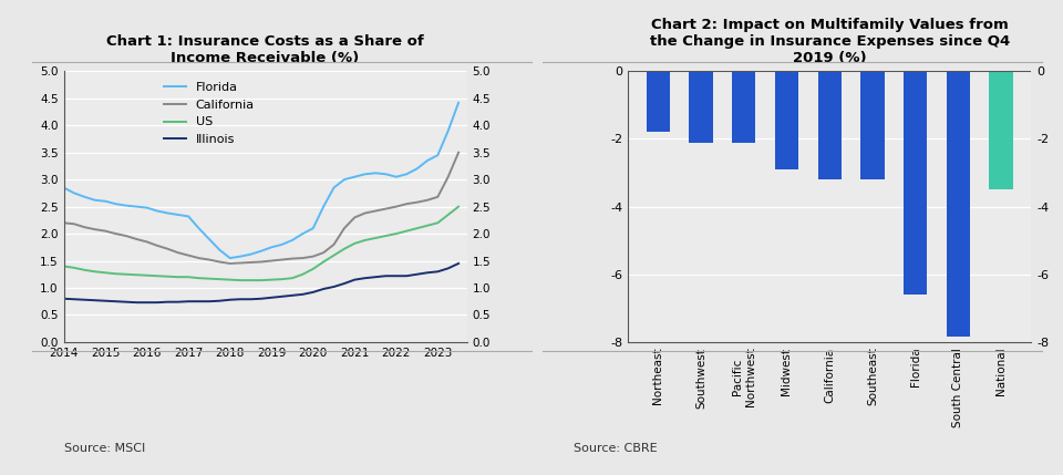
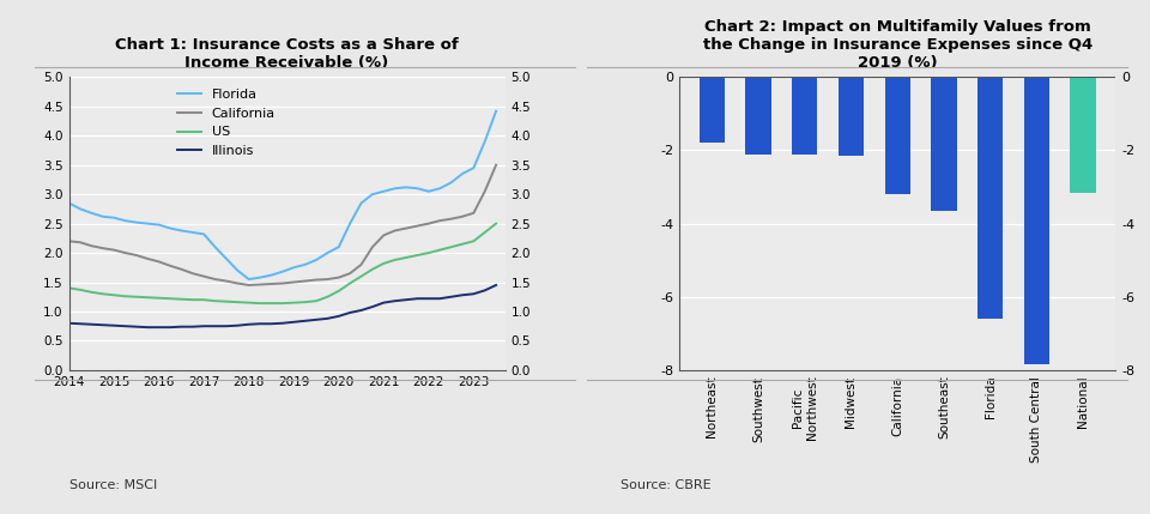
Midwest: -2.90 -> -2.15
Southeast: -3.20 -> -3.65
National: -3.50 -> -3.15
